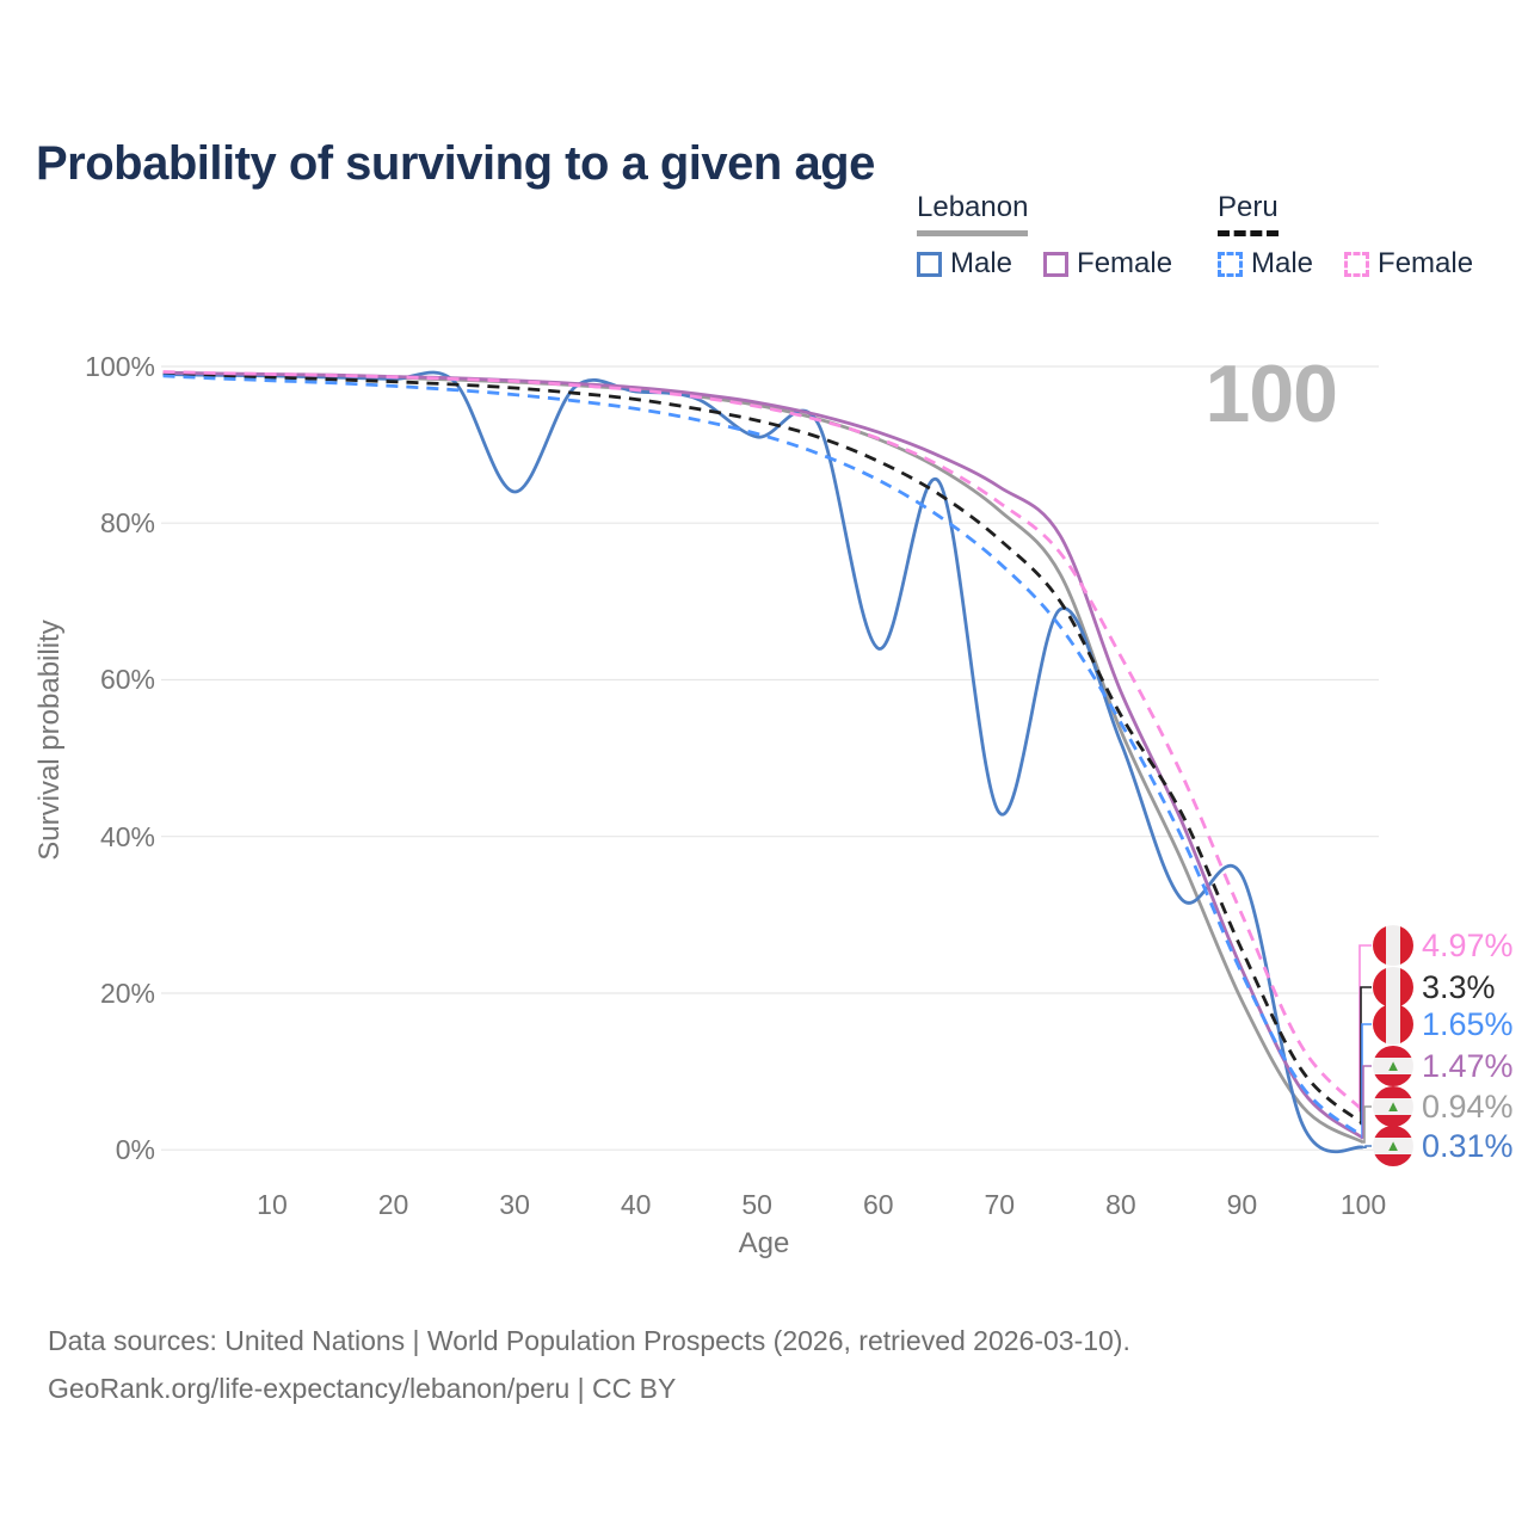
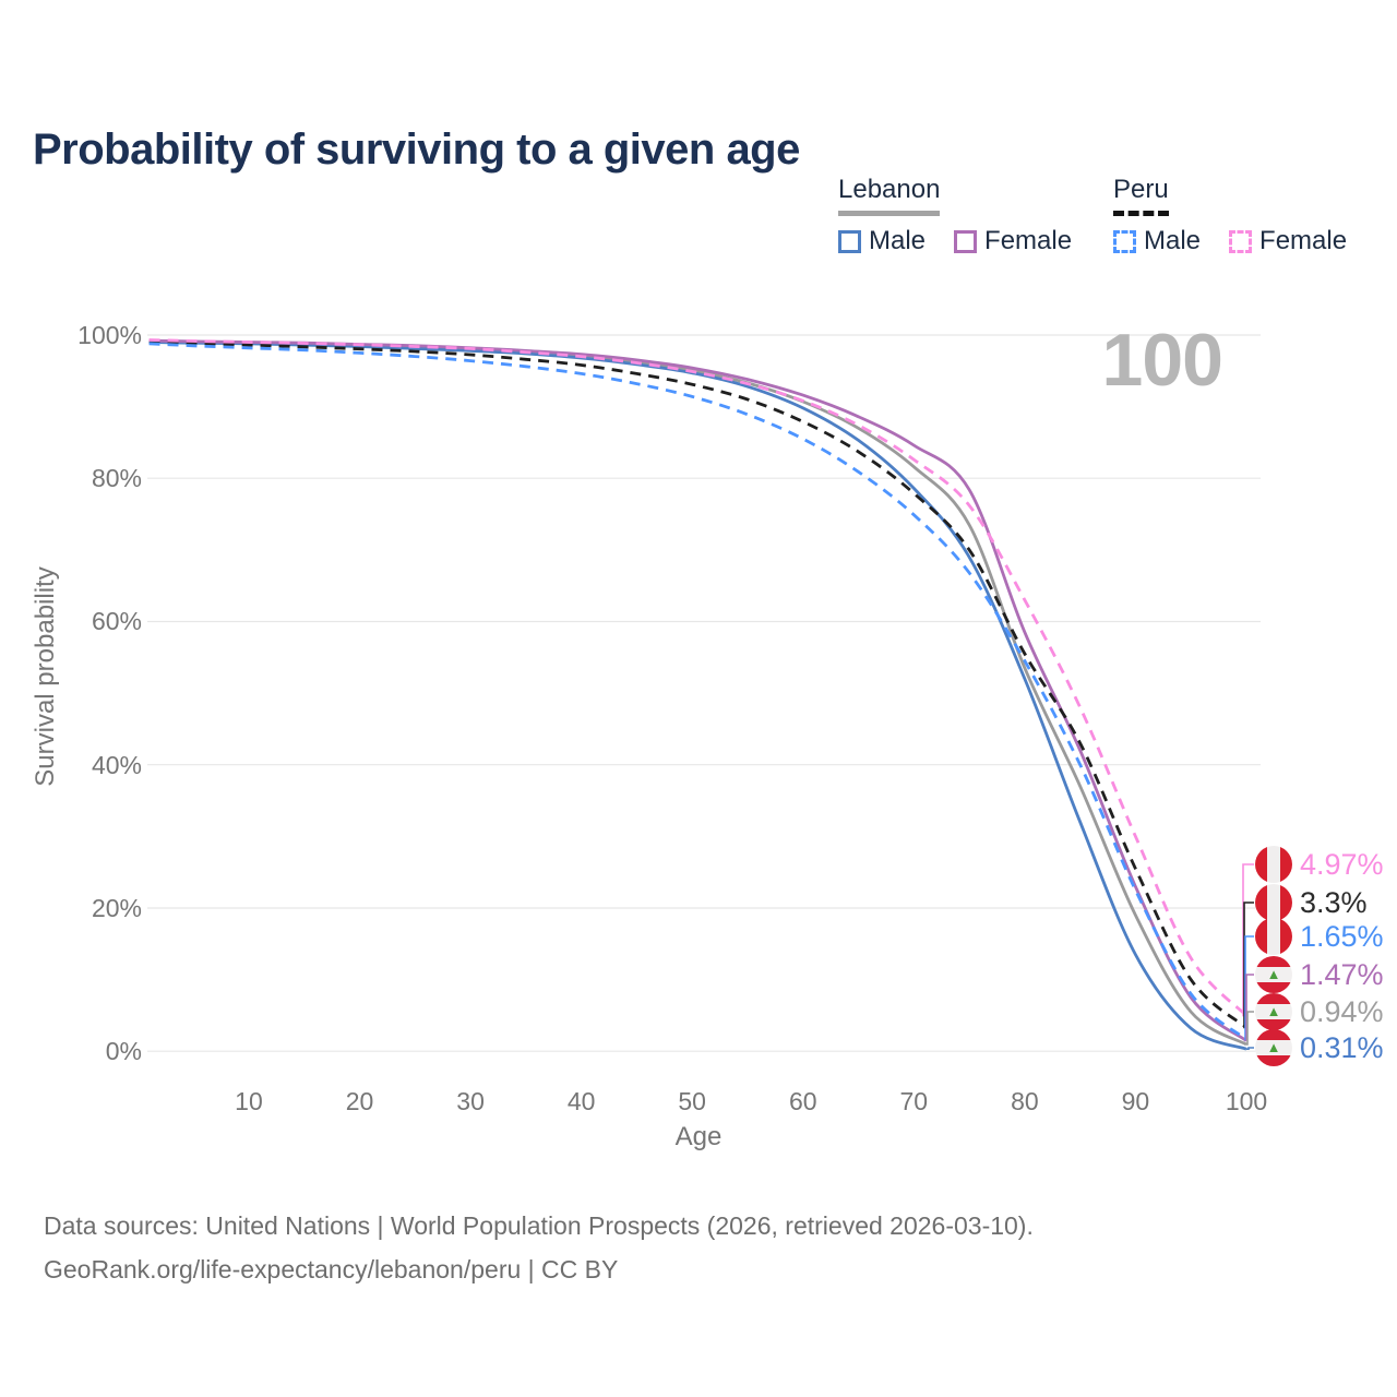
Lebanon Male/30: 84% -> 98%
Lebanon Male/50: 91% -> 95%
Lebanon Male/60: 64% -> 90%
Lebanon Male/70: 43% -> 79%
Lebanon Male/90: 35% -> 14%
